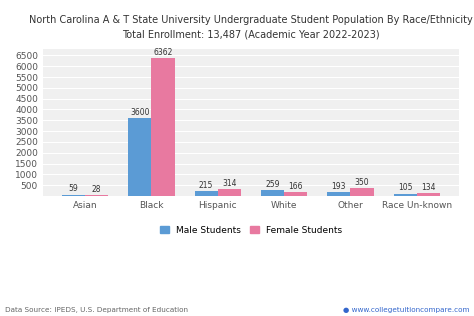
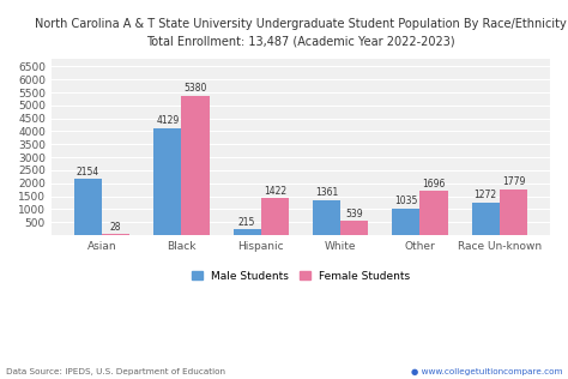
Male Students/Asian: 59 -> 2154
Male Students/Black: 3600 -> 4129
Female Students/Black: 6362 -> 5380
Female Students/Hispanic: 314 -> 1422
Male Students/White: 259 -> 1361
Female Students/White: 166 -> 539
Male Students/Other: 193 -> 1035
Female Students/Other: 350 -> 1696
Male Students/Race Un-known: 105 -> 1272
Female Students/Race Un-known: 134 -> 1779
